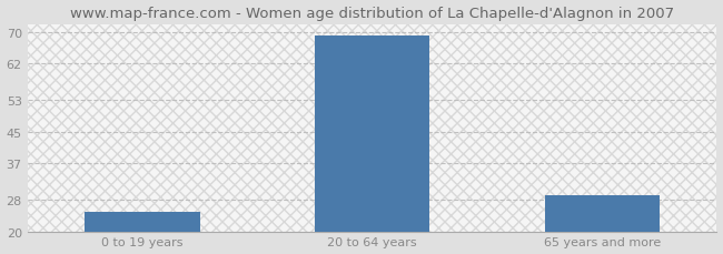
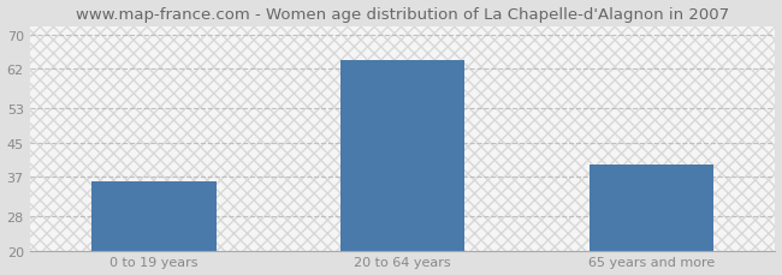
0 to 19 years: 25 -> 36
20 to 64 years: 69 -> 64
65 years and more: 29 -> 40
